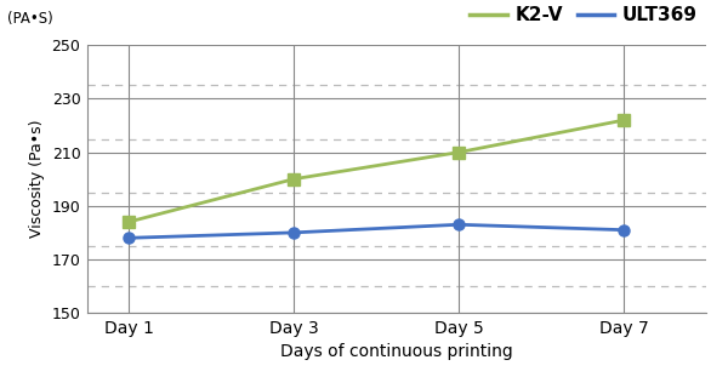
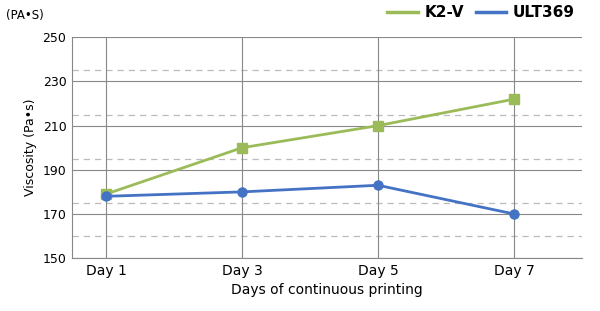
K2-V/Day 1: 184 -> 179
ULT369/Day 7: 181 -> 170
